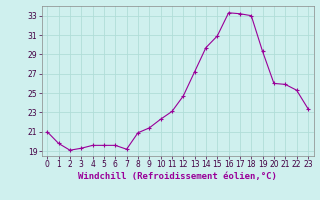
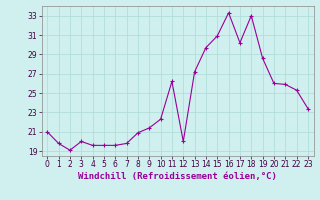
3: 19.3 -> 20.0
7: 19.2 -> 19.8
11: 23.1 -> 26.2
12: 24.7 -> 20.0
17: 33.2 -> 30.2
19: 29.3 -> 28.6
